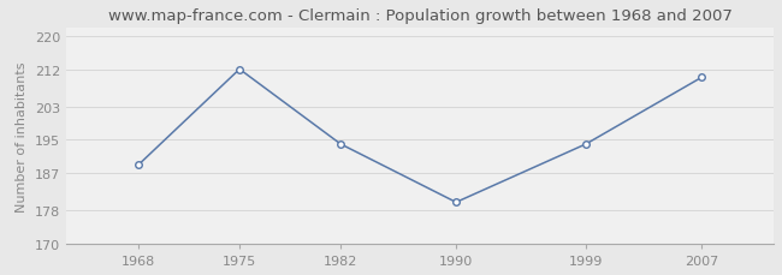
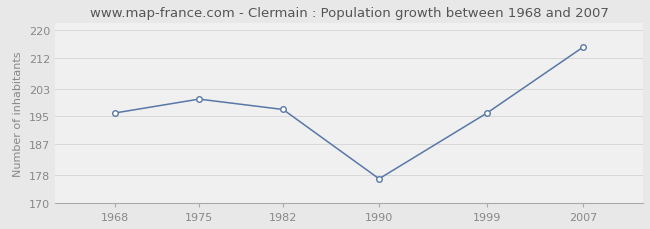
1968: 189 -> 196
1975: 212 -> 200
1982: 194 -> 197
1990: 180 -> 177
1999: 194 -> 196
2007: 210 -> 215
